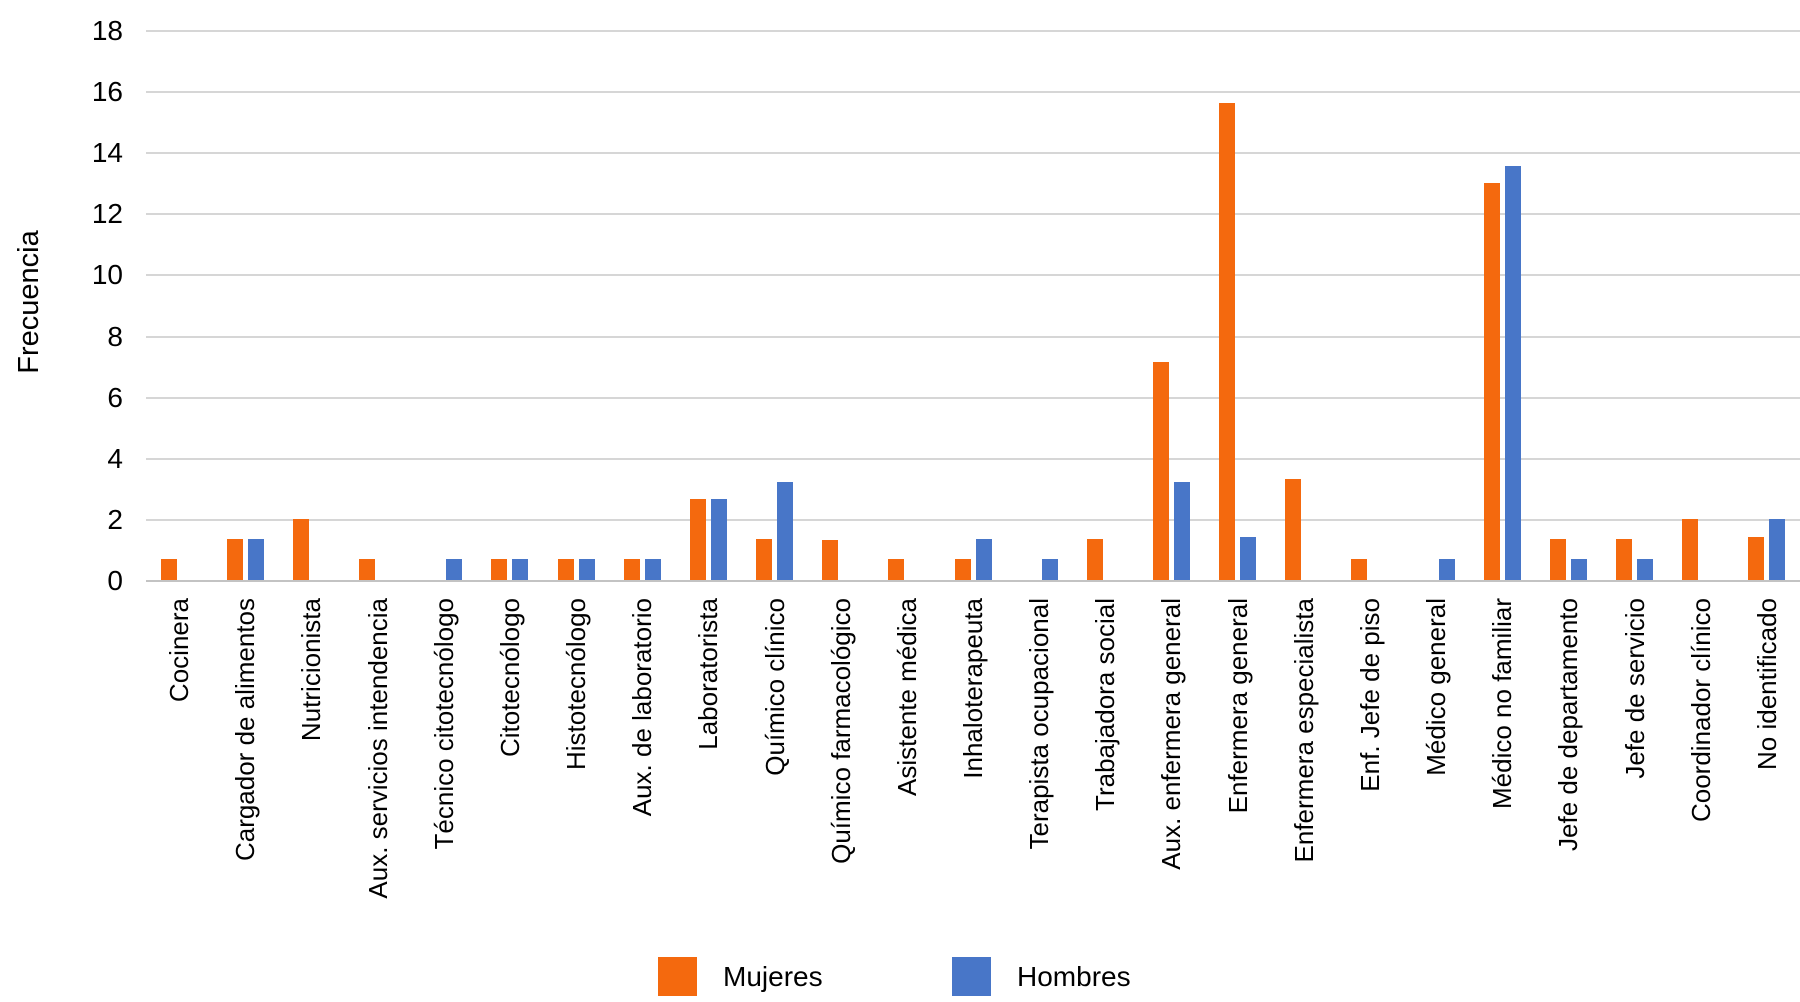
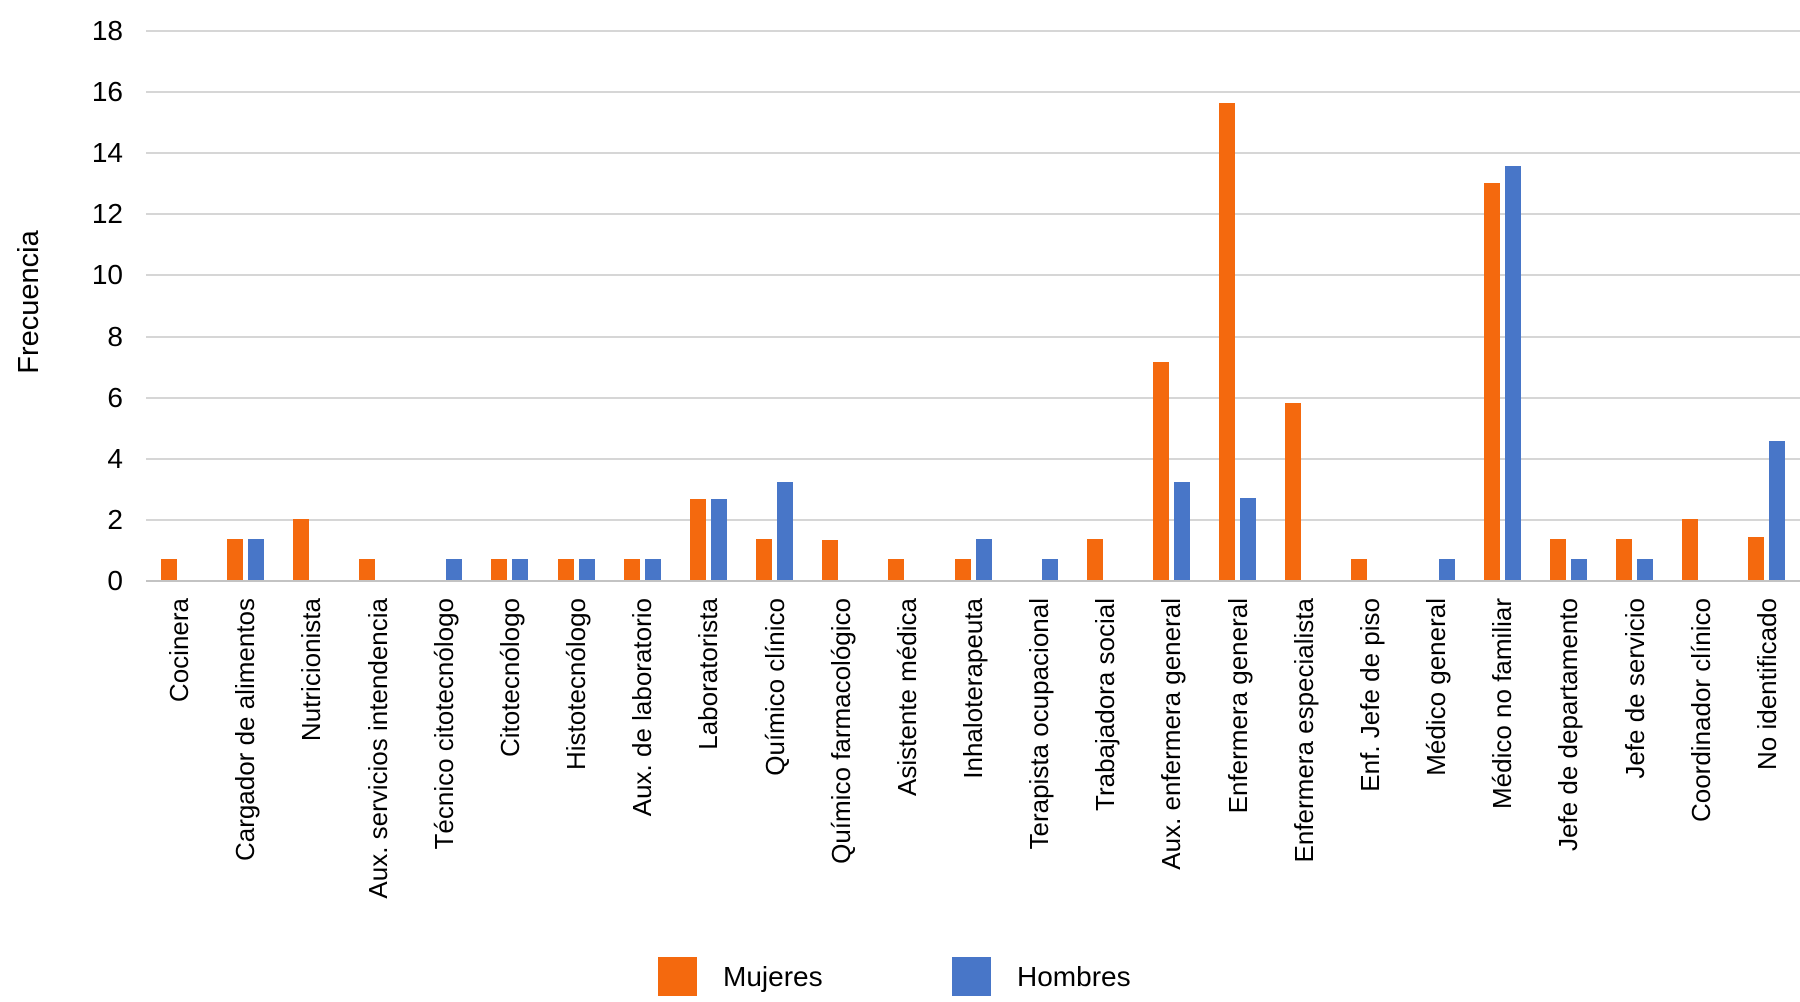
Hombres/Enfermera general: 1.4 -> 2.7
Mujeres/Enfermera especialista: 3.3 -> 5.8
Hombres/No identificado: 2.0 -> 4.5
